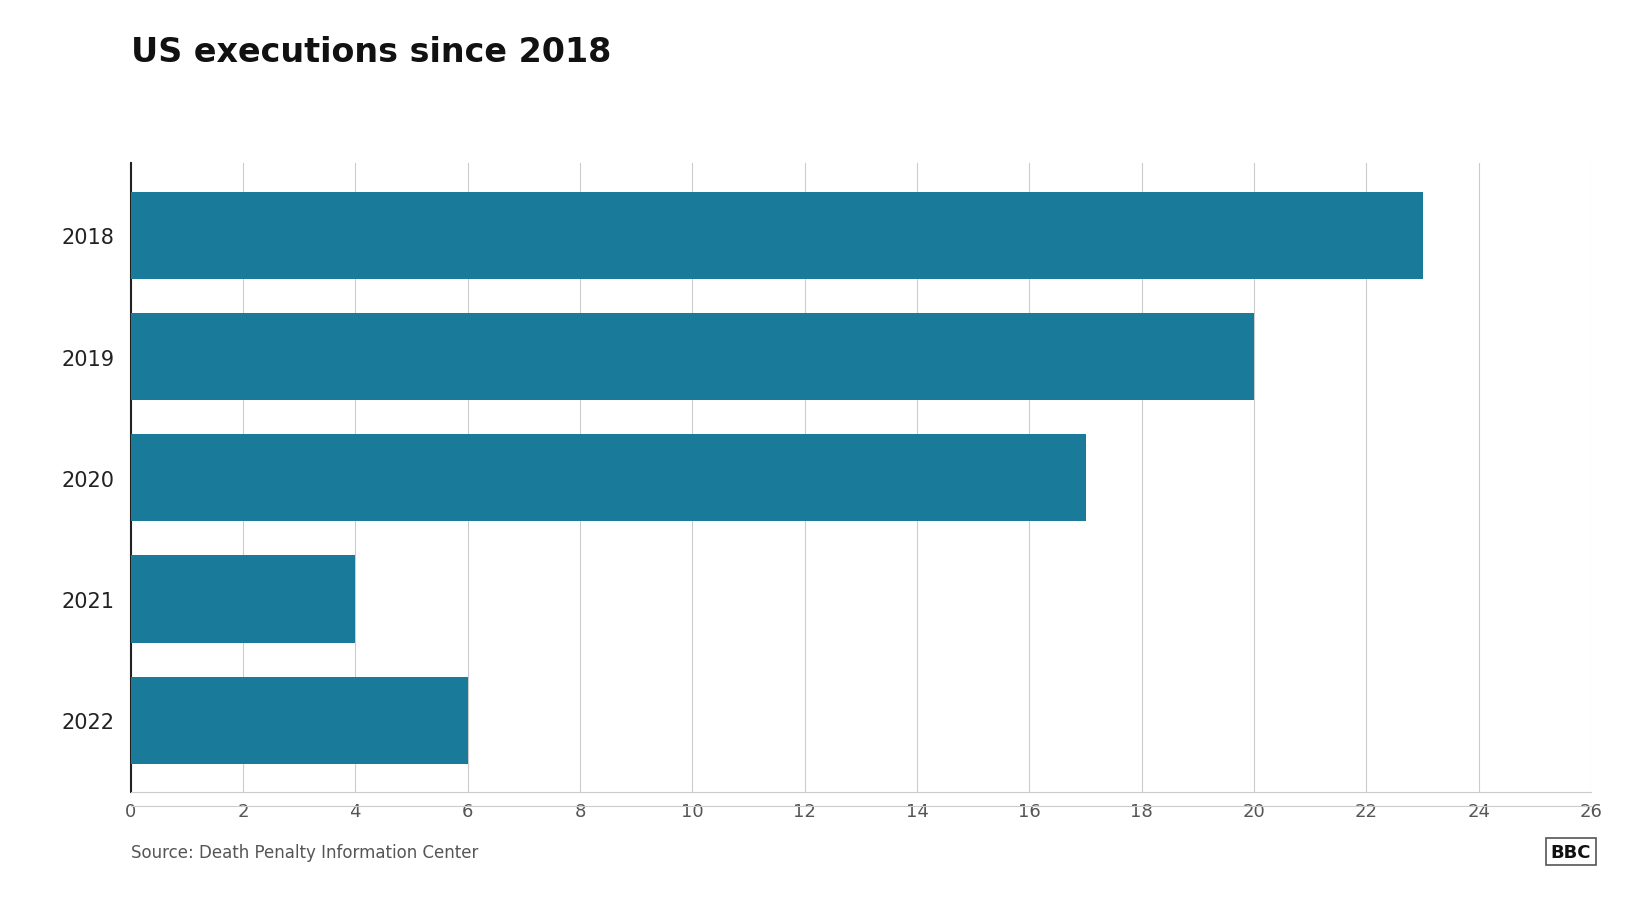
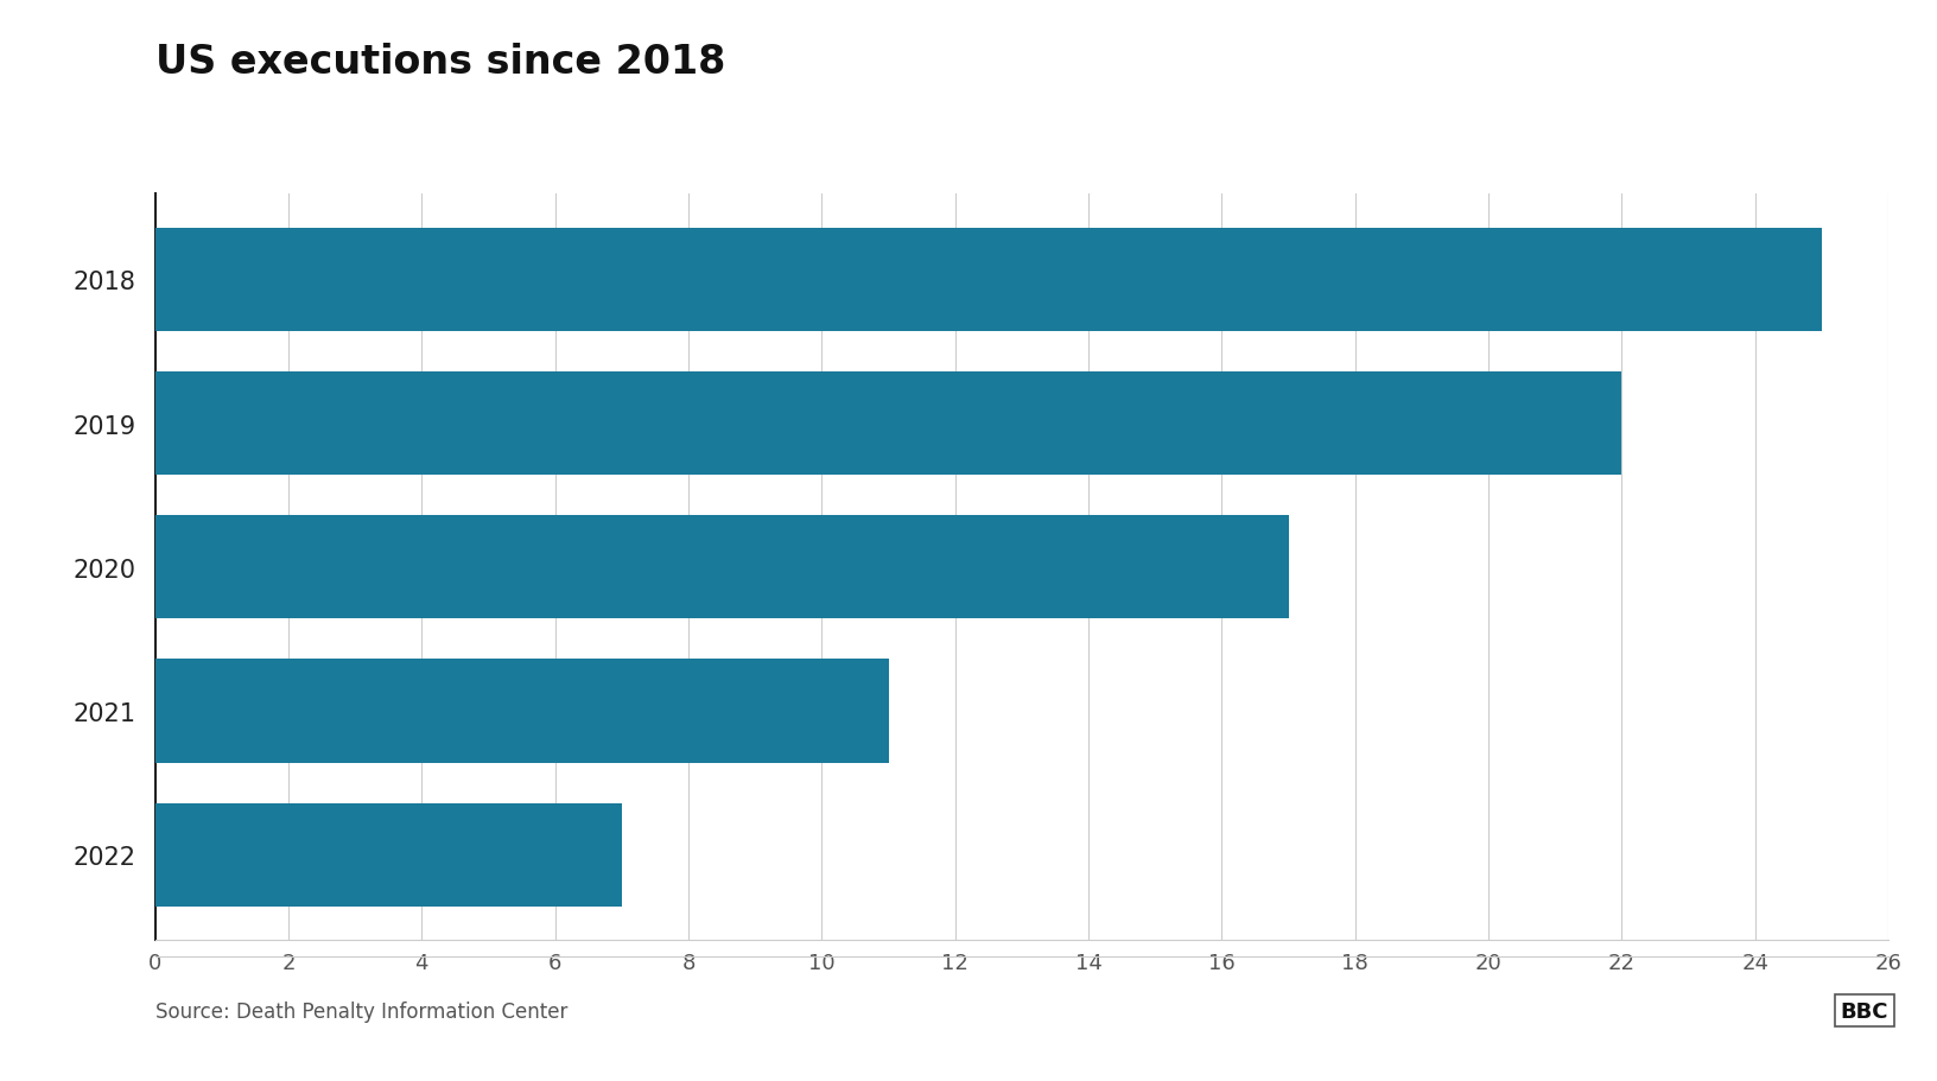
2018: 23 -> 25
2019: 20 -> 22
2021: 4 -> 11
2022: 6 -> 7
